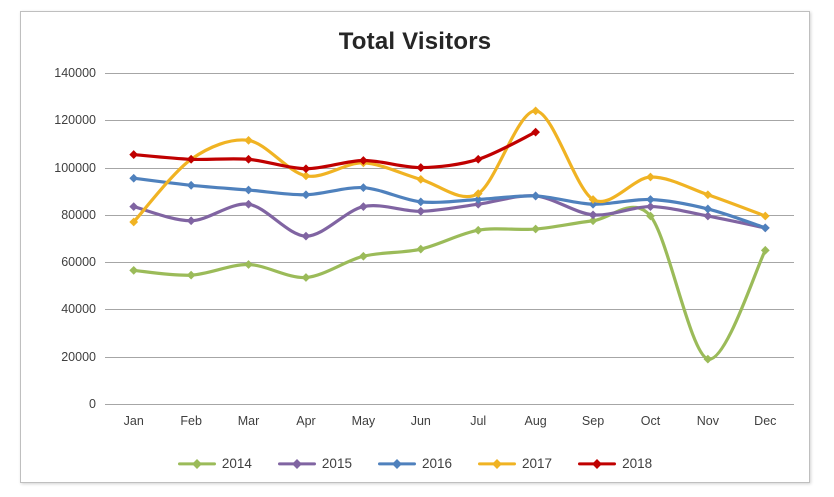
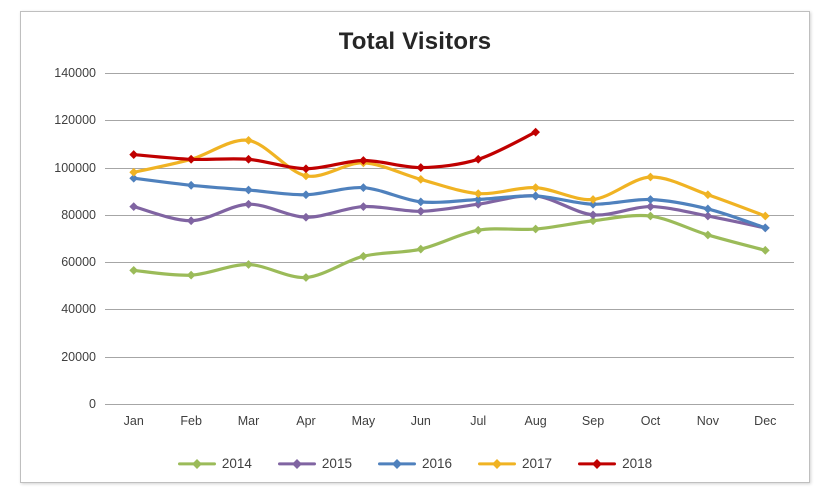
2017/Jan: 77000 -> 98000
2015/Apr: 71000 -> 79000
2017/Aug: 124000 -> 92000
2014/Nov: 19000 -> 72000
